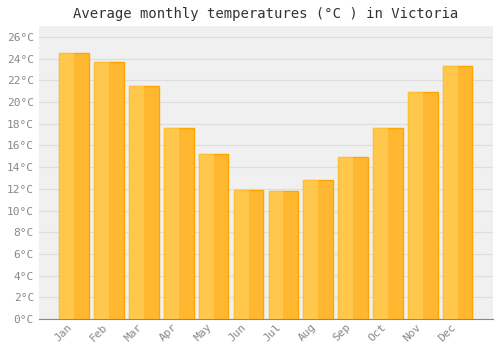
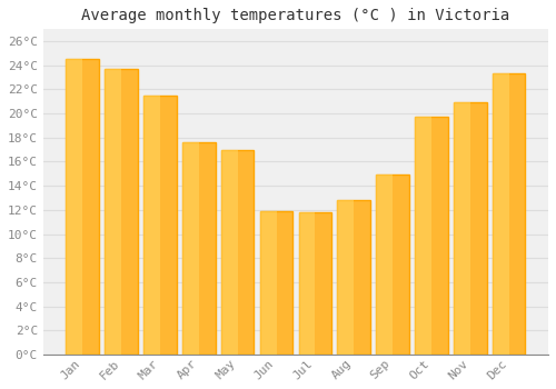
May: 15.2°C -> 17.0°C
Oct: 17.6°C -> 19.7°C
